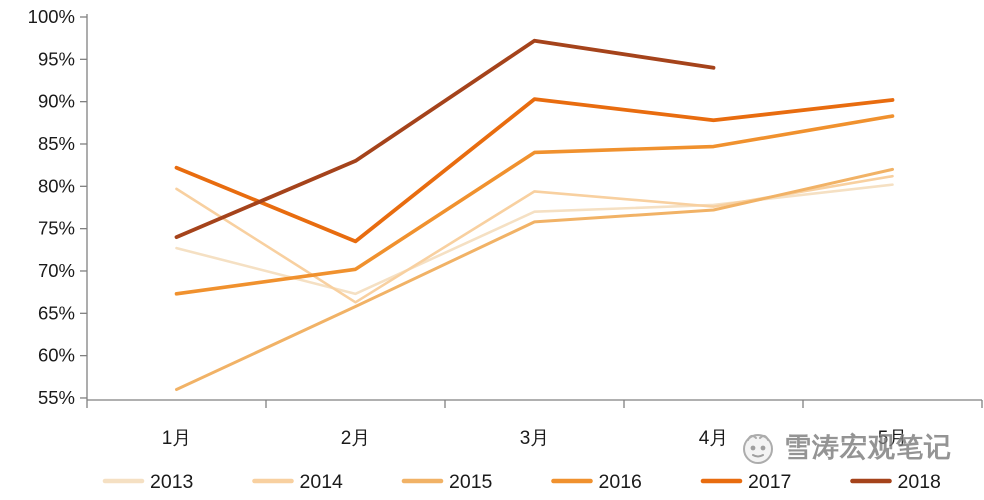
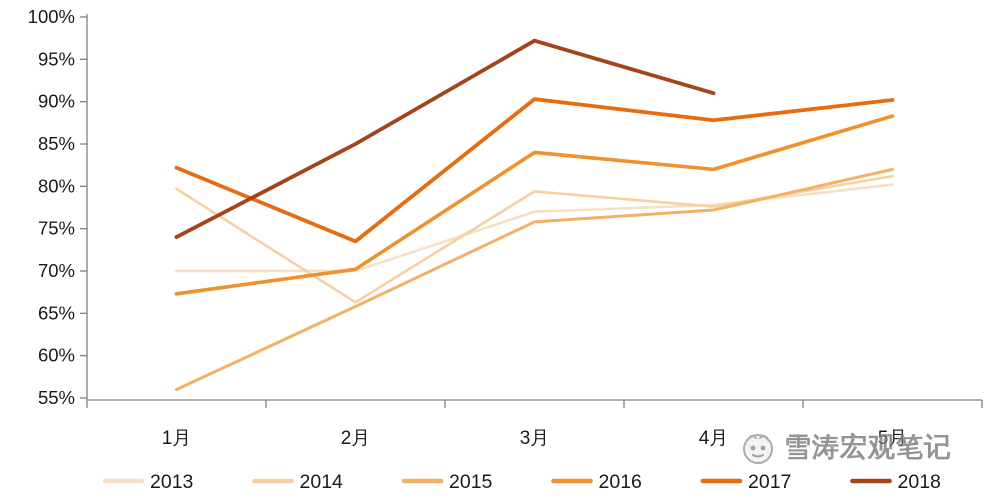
2013/1月: 73% -> 70%
2013/2月: 67% -> 70%
2018/2月: 83% -> 85%
2016/4月: 85% -> 82%
2018/4月: 94% -> 91%
